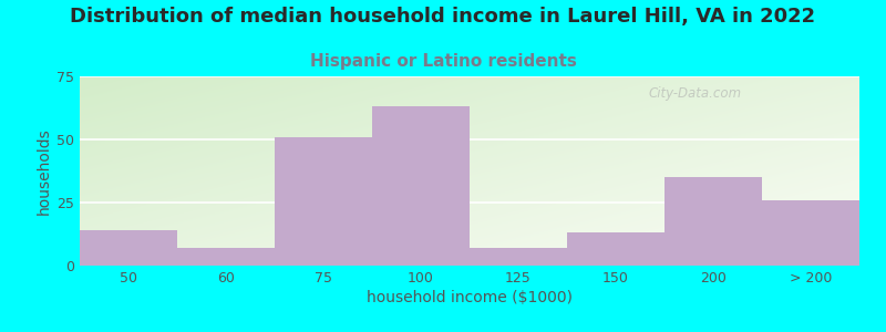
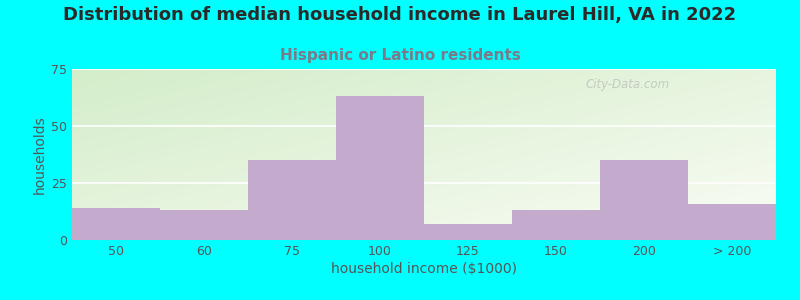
60: 7 -> 13
75: 51 -> 35
> 200: 26 -> 16
